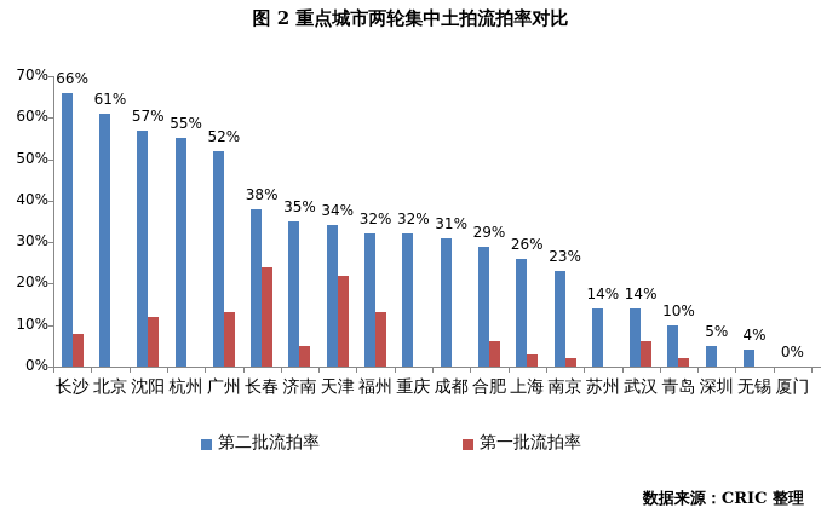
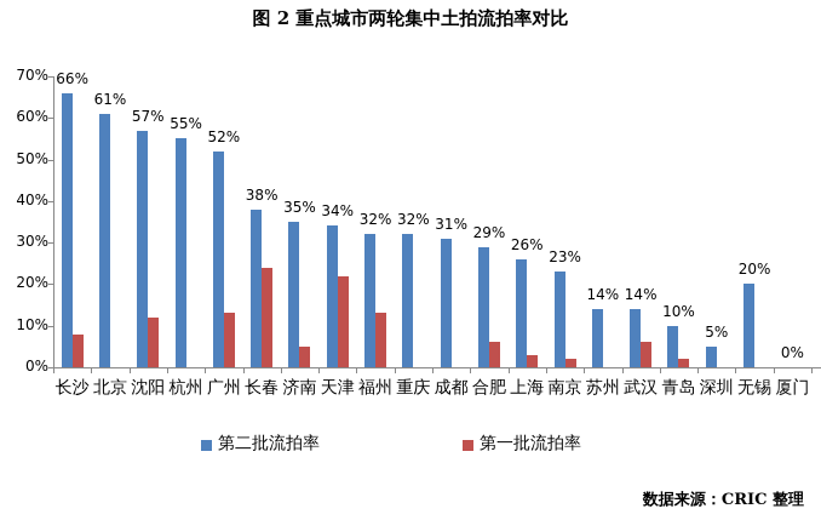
第二批流拍率/无锡: 4% -> 20%
